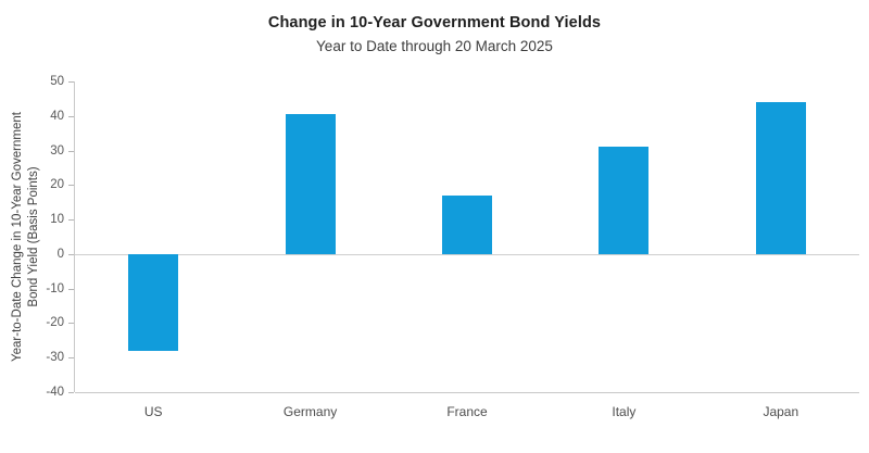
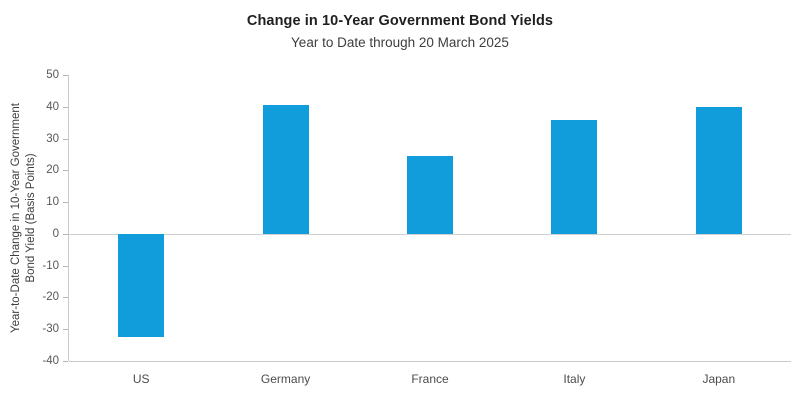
US: -28 -> -32
France: 17 -> 24
Italy: 31 -> 36
Japan: 44 -> 40
